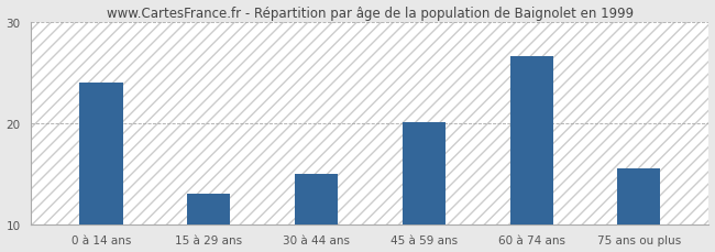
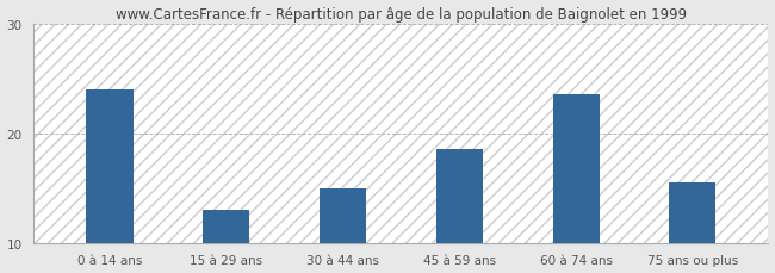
45 à 59 ans: 20.1 -> 18.6
60 à 74 ans: 26.6 -> 23.6
